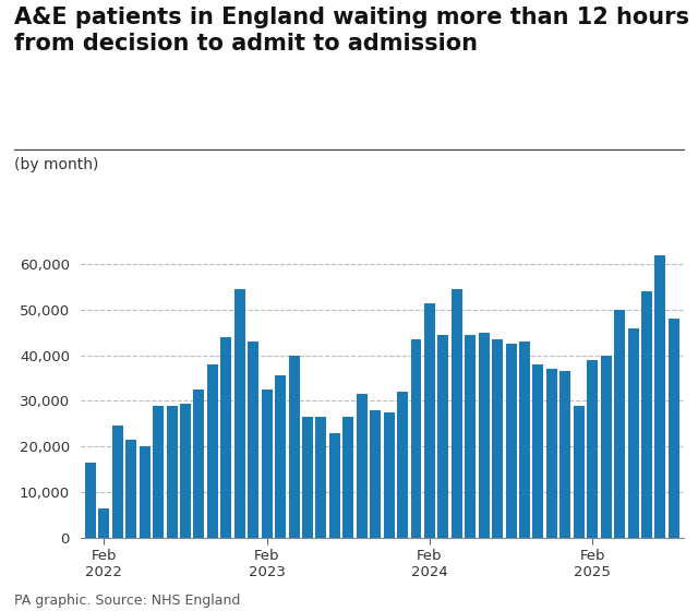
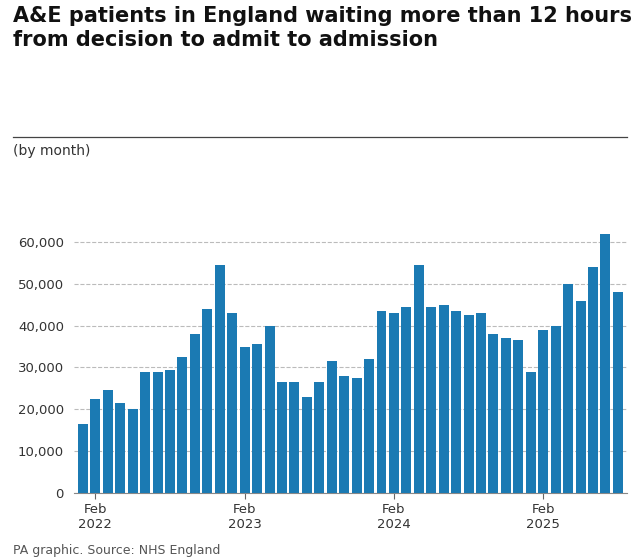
Feb 2022: 6,500 -> 22,500
Feb 2023: 32,500 -> 35,000
Feb 2024: 51,500 -> 43,000
